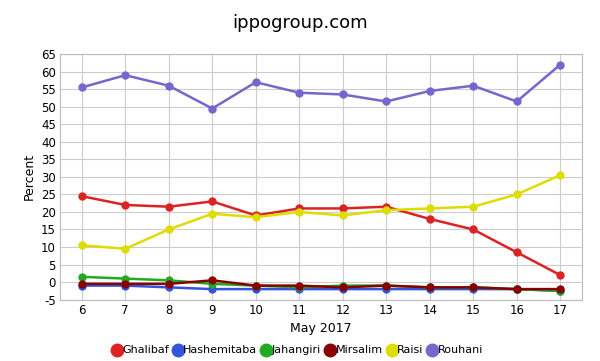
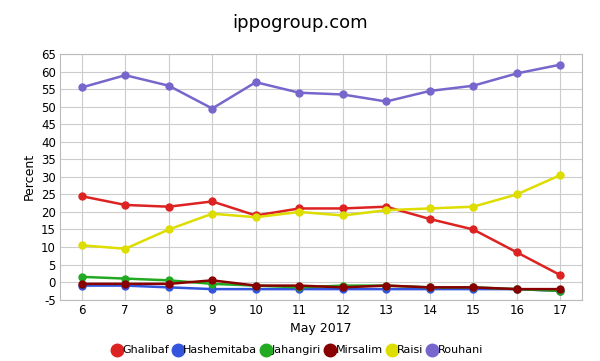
Rouhani/16: 51.5 -> 59.5
